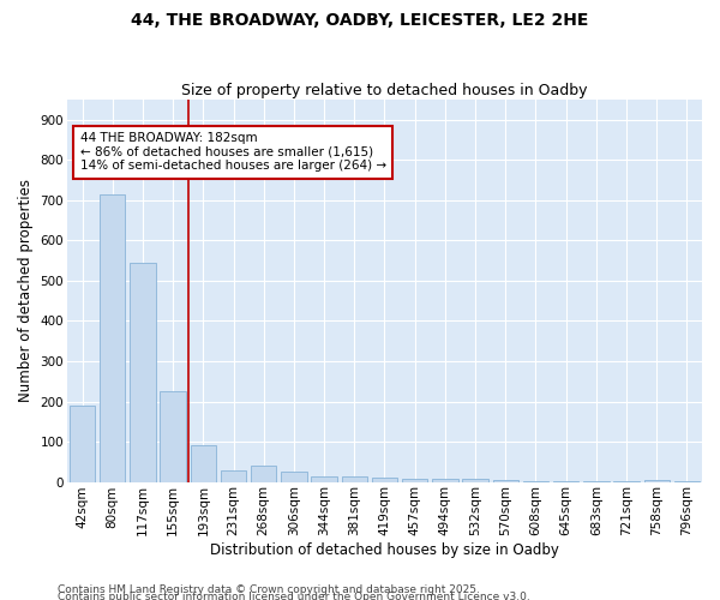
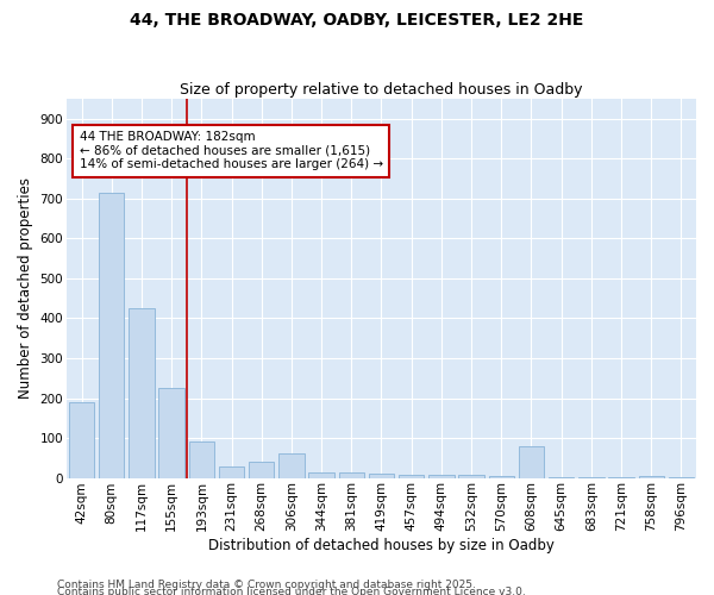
117sqm: 545 -> 425
306sqm: 24 -> 60
608sqm: 2 -> 80
